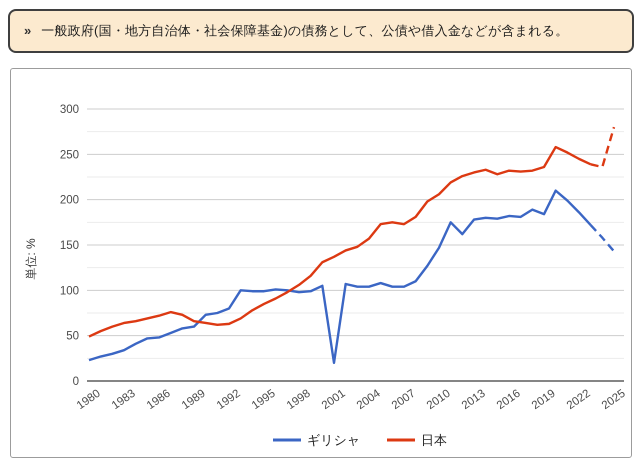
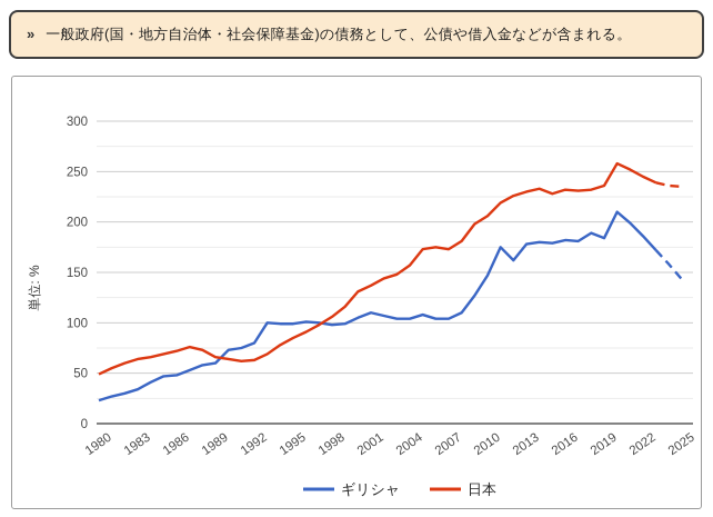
ギリシャ/2001: 20 -> 110
日本/2025: 280 -> 240
